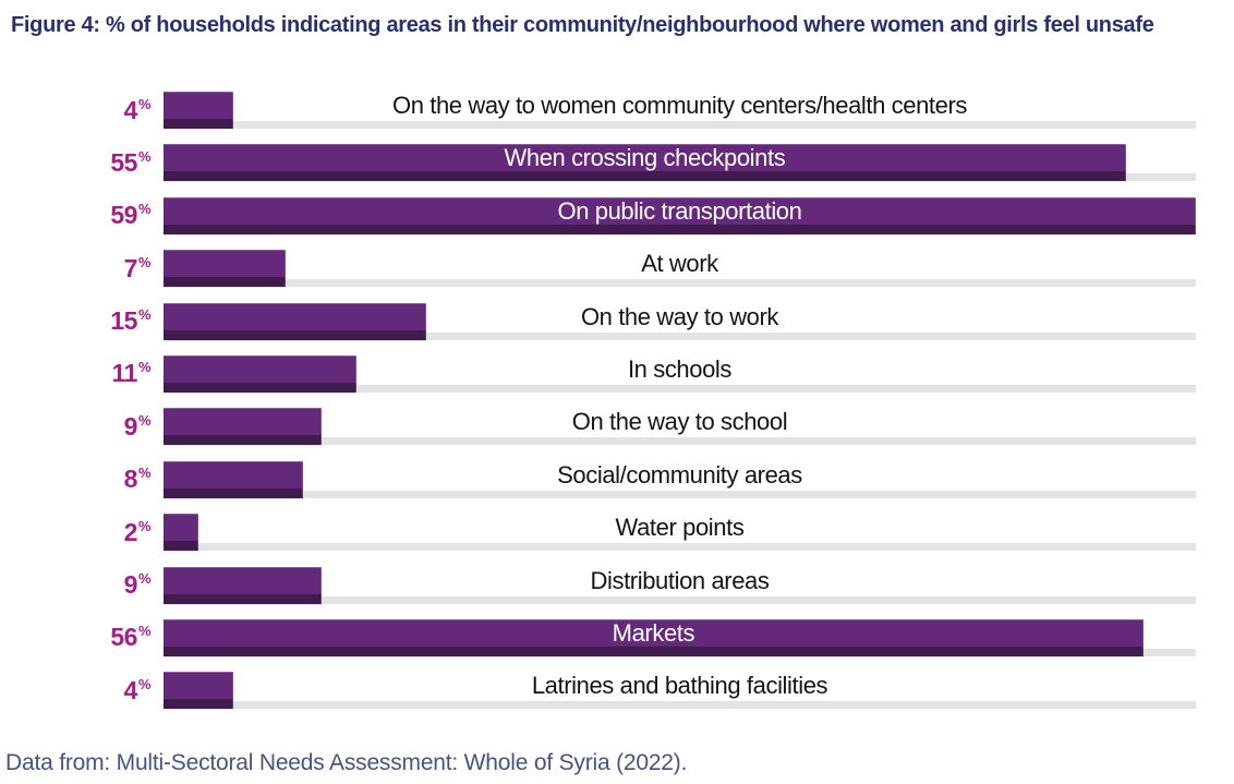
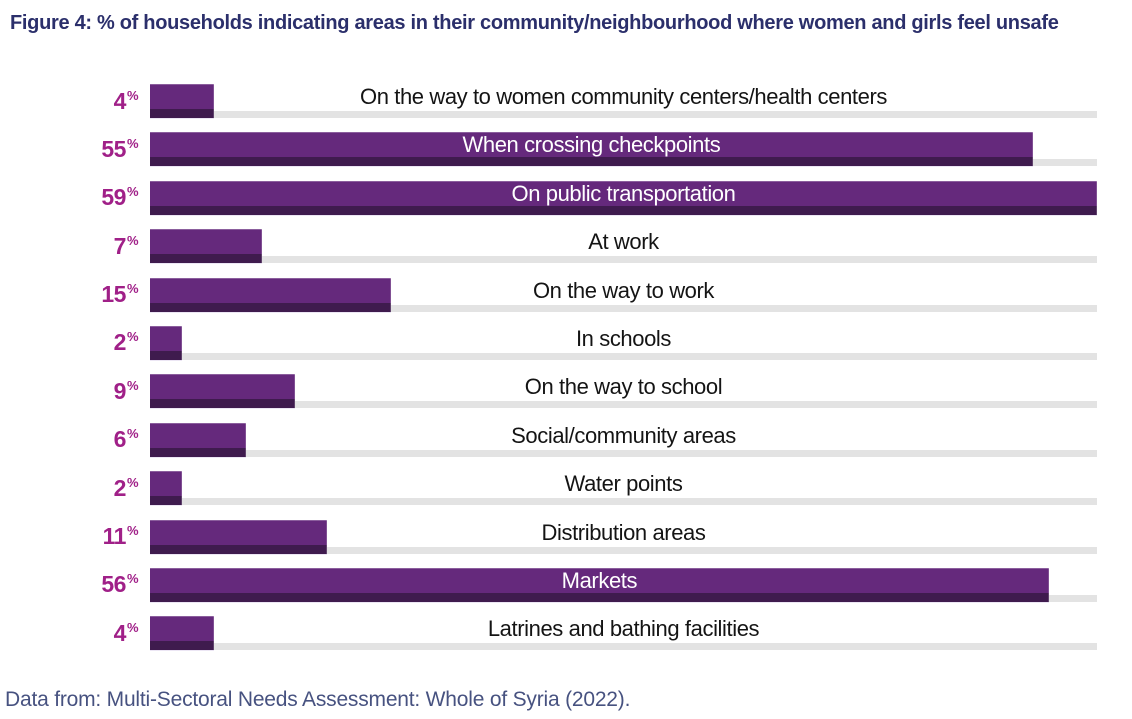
In schools: 11 -> 2
Social/community areas: 8 -> 6
Distribution areas: 9 -> 11
